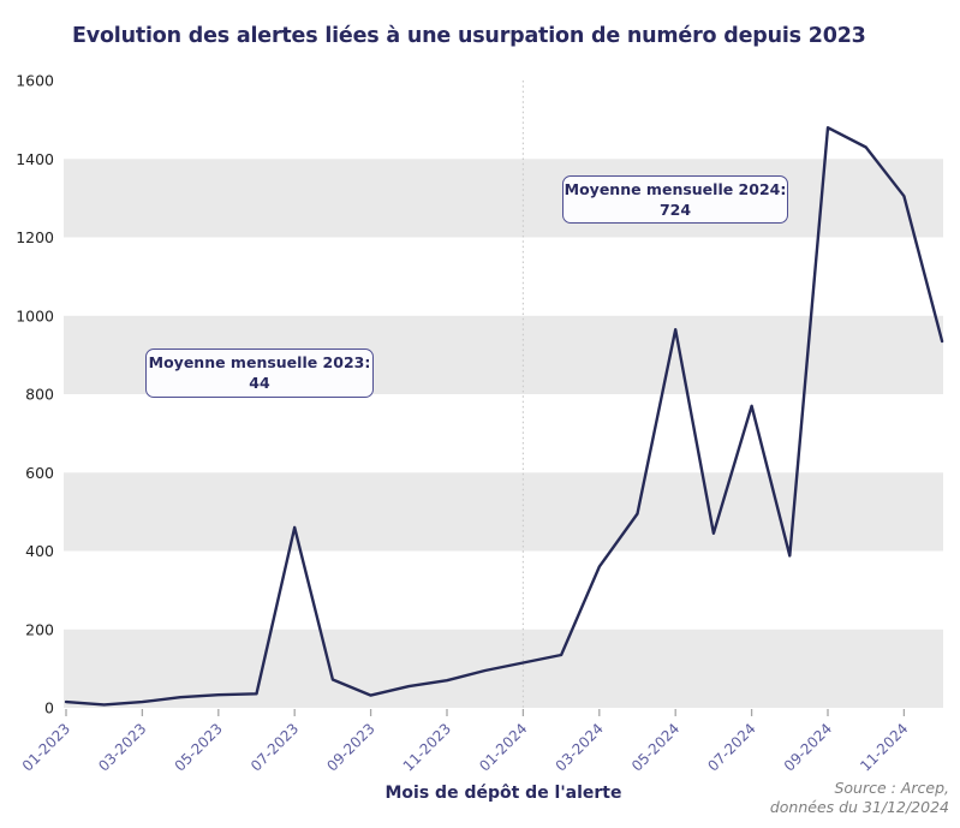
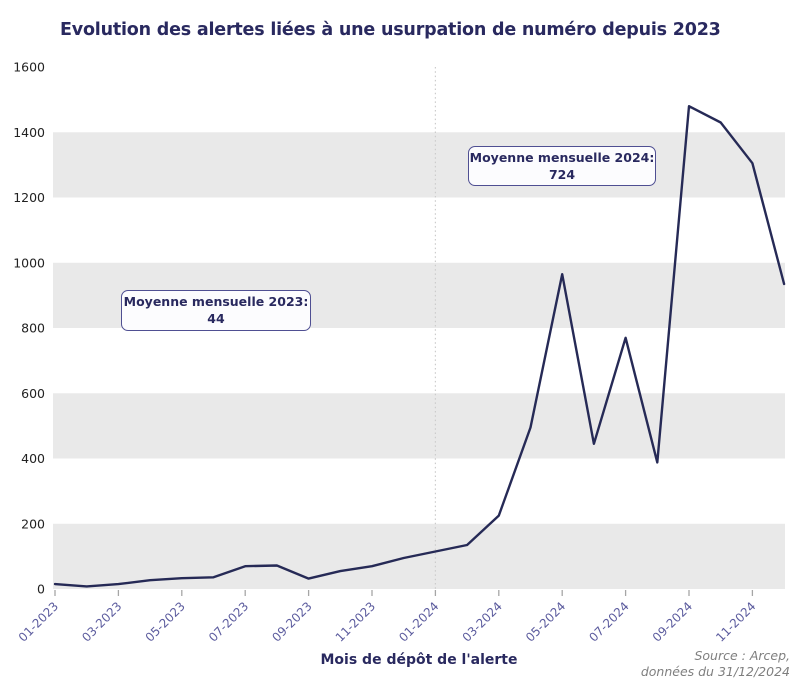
07-2023: 460 -> 70
03-2024: 360 -> 220
